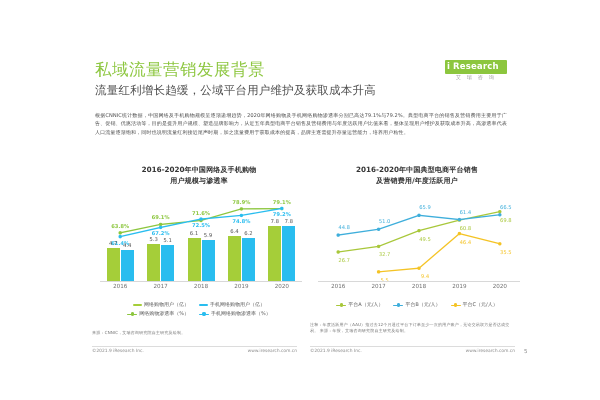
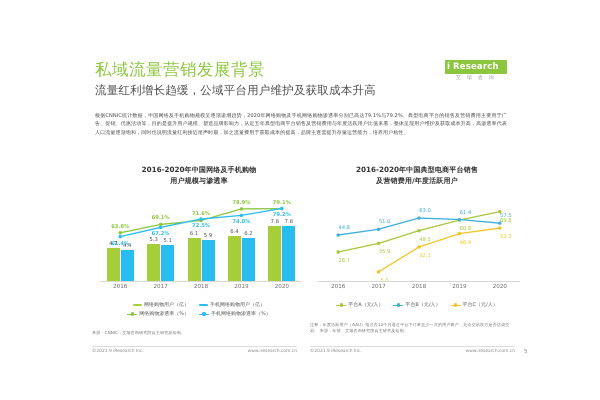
2016-2020年中国典型电商平台销售及营销费用/年度活跃用户/平台A（元/人）/2017: 32.7 -> 35.9
2016-2020年中国典型电商平台销售及营销费用/年度活跃用户/平台B（元/人）/2018: 65.9 -> 63.0
2016-2020年中国典型电商平台销售及营销费用/年度活跃用户/平台C（元/人）/2018: 9.4 -> 32.1
2016-2020年中国典型电商平台销售及营销费用/年度活跃用户/平台B（元/人）/2020: 66.5 -> 57.5
2016-2020年中国典型电商平台销售及营销费用/年度活跃用户/平台C（元/人）/2020: 35.5 -> 52.3
